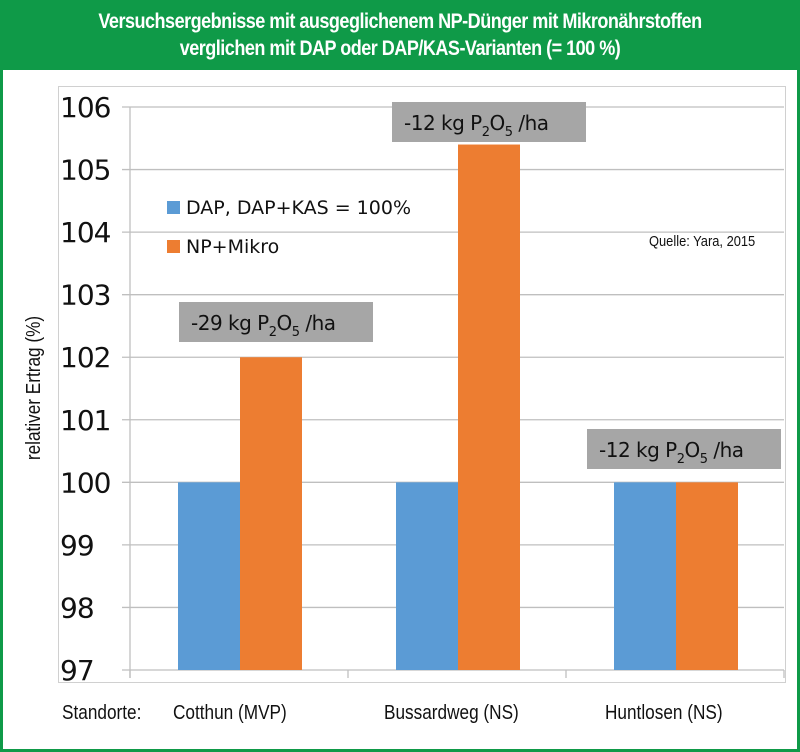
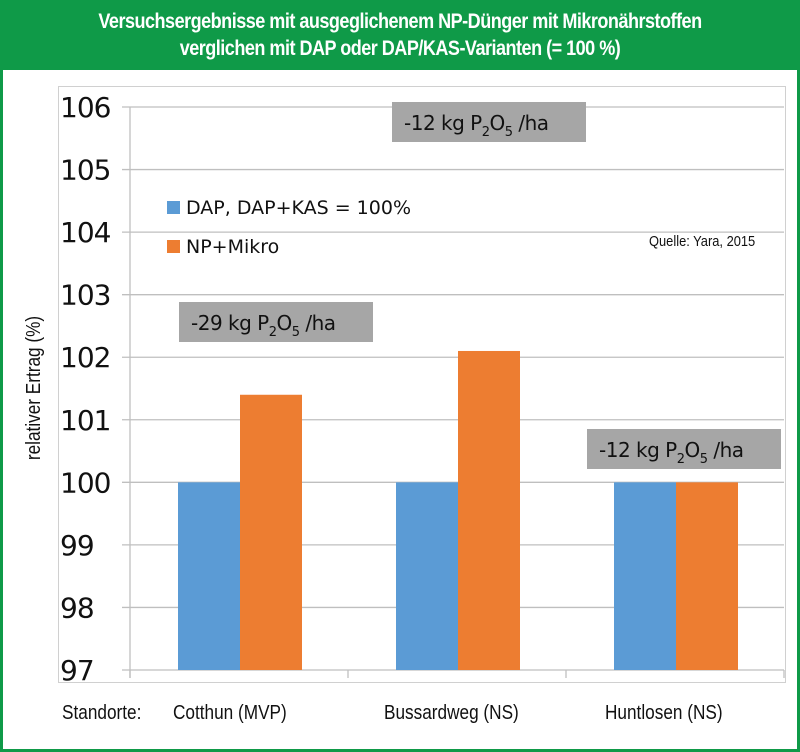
NP+Mikro/Cotthun (MVP): 102.0 -> 101.4
NP+Mikro/Bussardweg (NS): 105.4 -> 102.1
